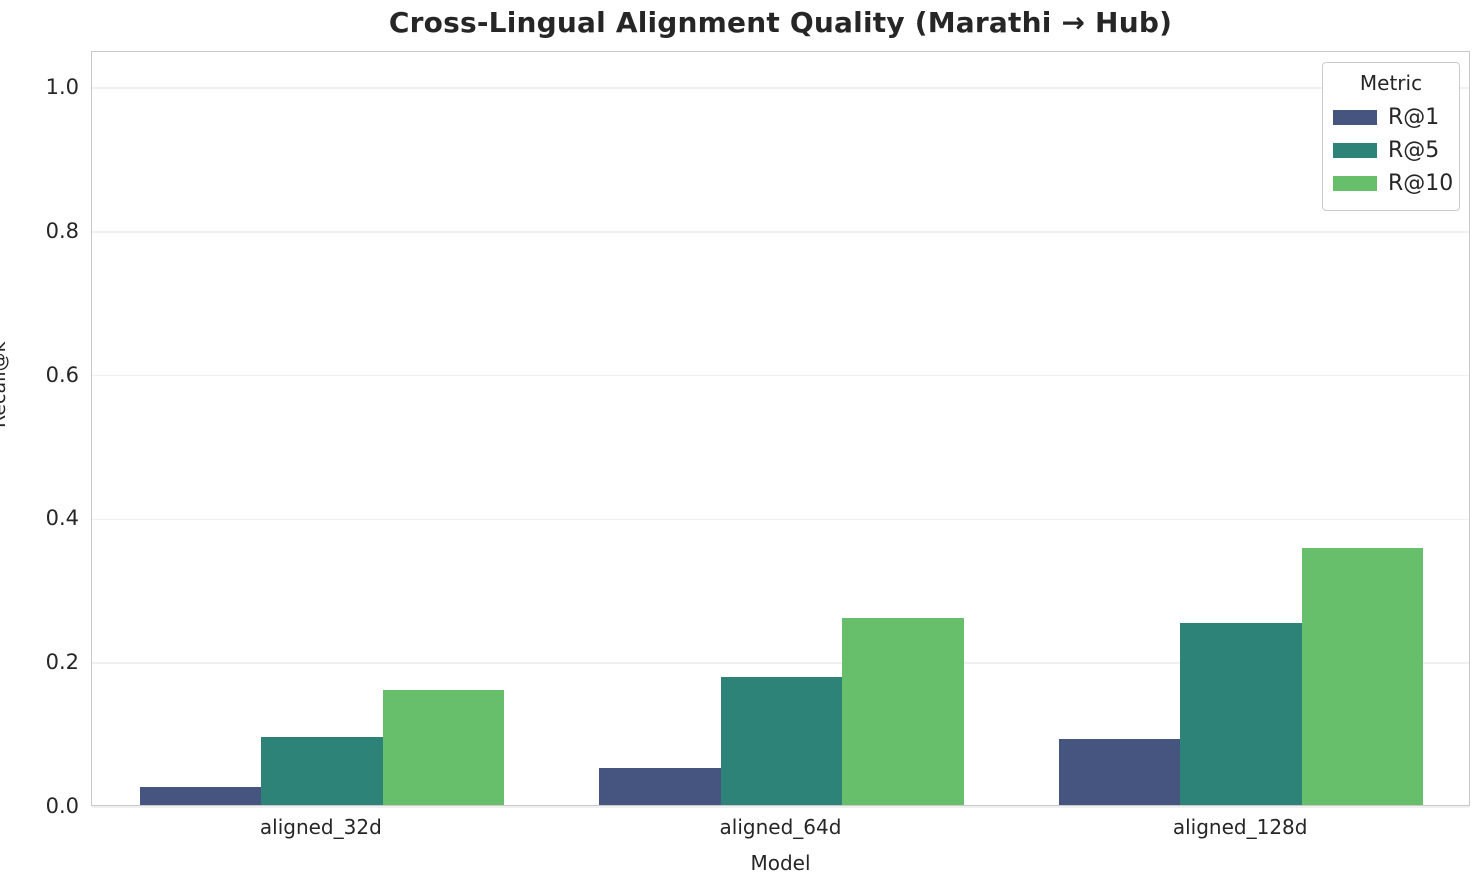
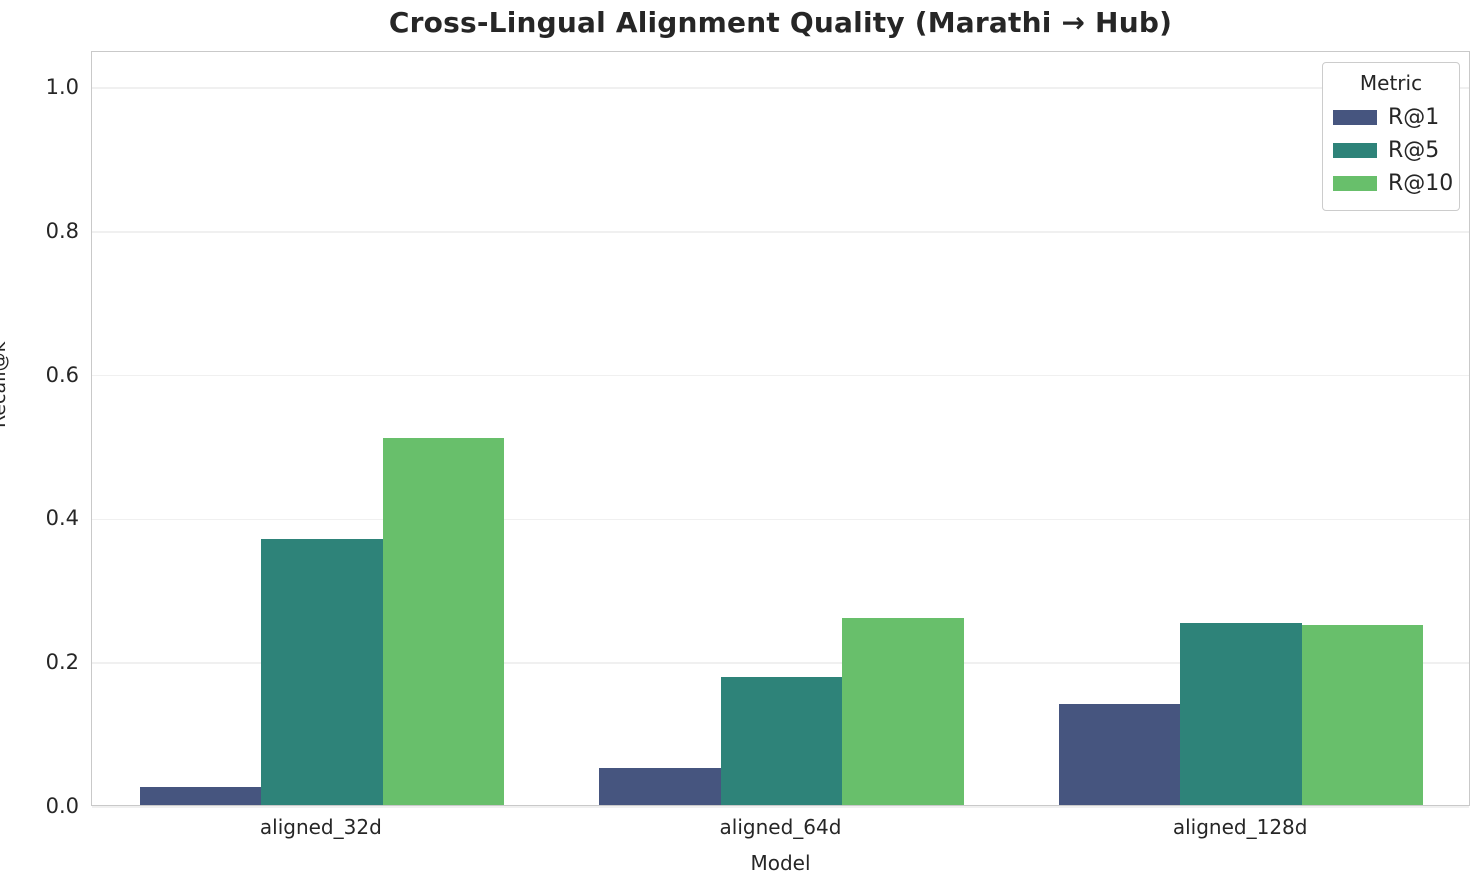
R@5/aligned_32d: 0.10 -> 0.37
R@10/aligned_32d: 0.16 -> 0.51
R@1/aligned_128d: 0.09 -> 0.14
R@10/aligned_128d: 0.36 -> 0.25
